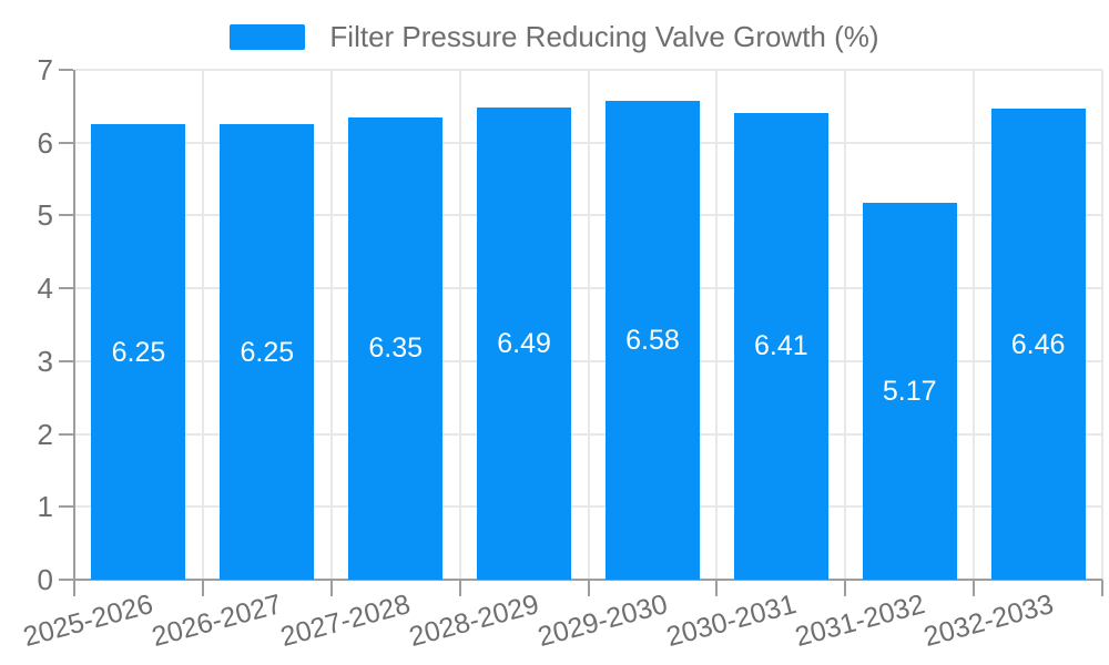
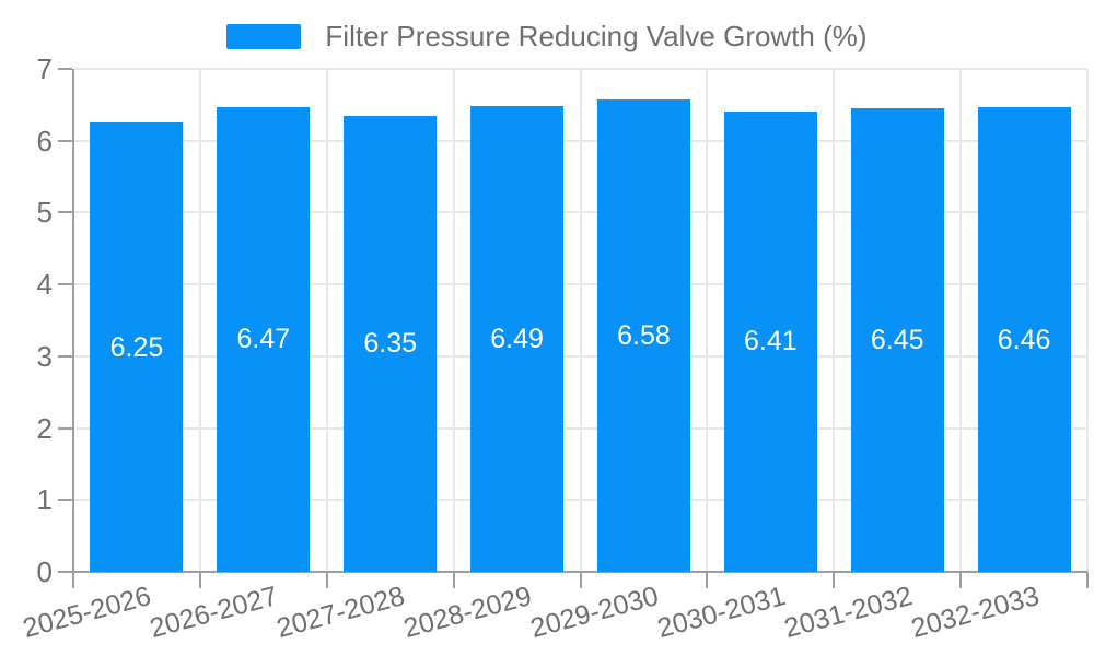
2026-2027: 6.25 -> 6.47
2031-2032: 5.17 -> 6.45
